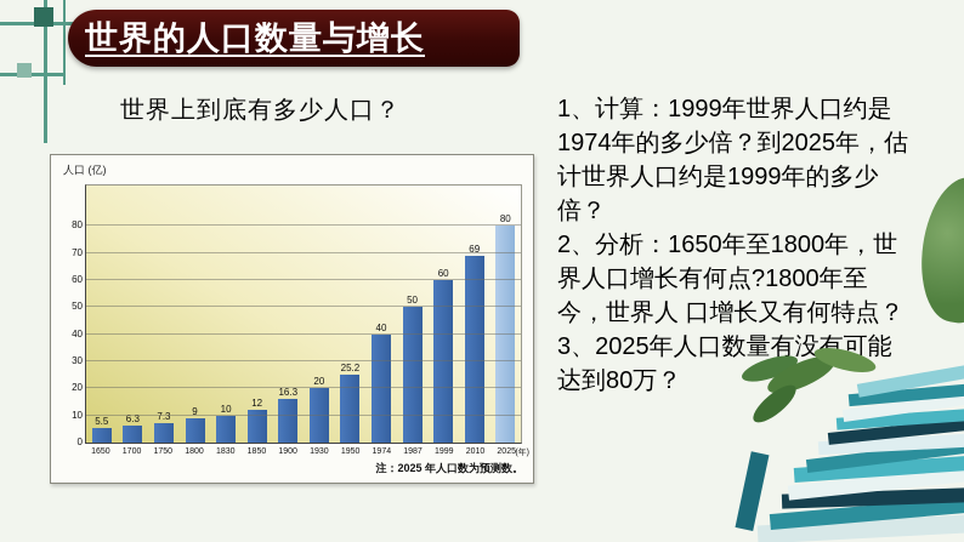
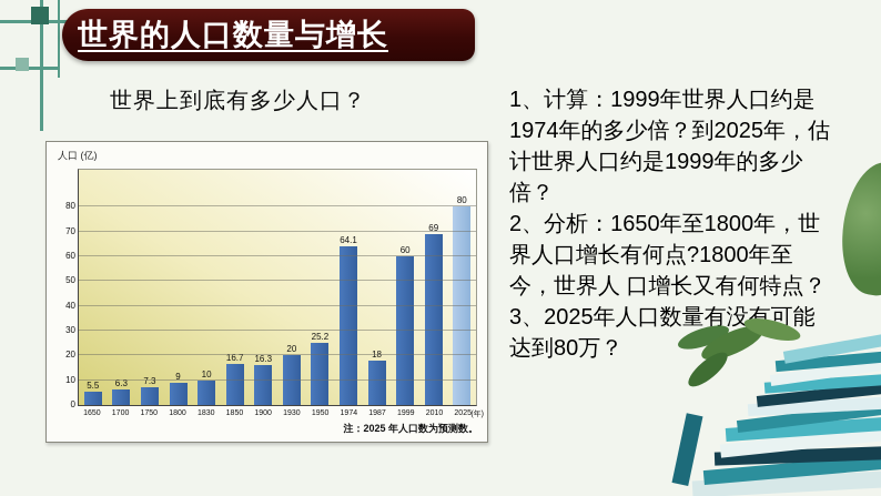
1850: 12 -> 16.7
1974: 40 -> 64.1
1987: 50 -> 18
